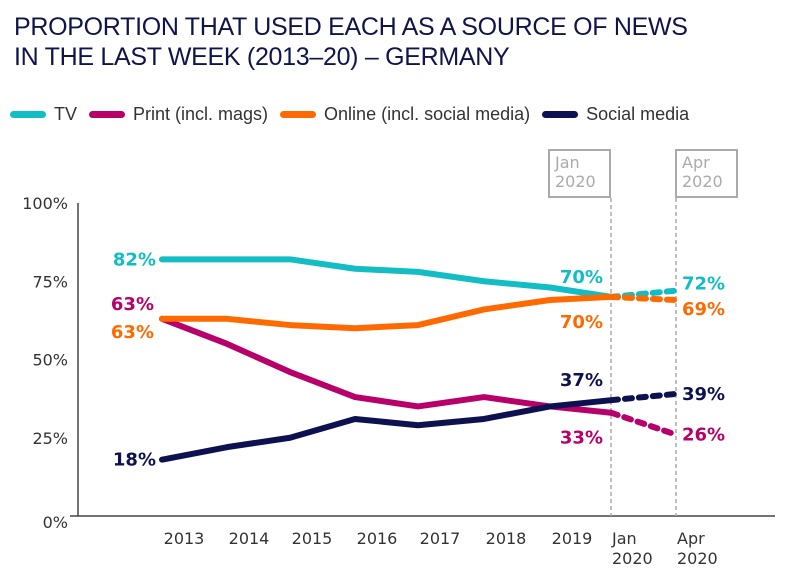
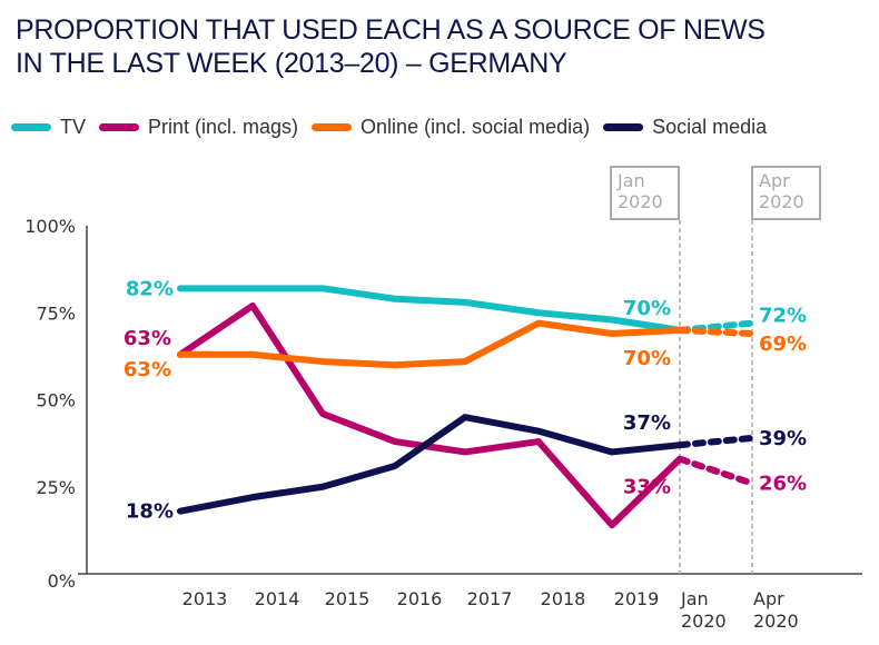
Print (incl. mags)/2014: 55% -> 77%
Social media/2017: 29% -> 45%
Online (incl. social media)/2018: 66% -> 72%
Social media/2018: 31% -> 41%
Print (incl. mags)/2019: 35% -> 14%
